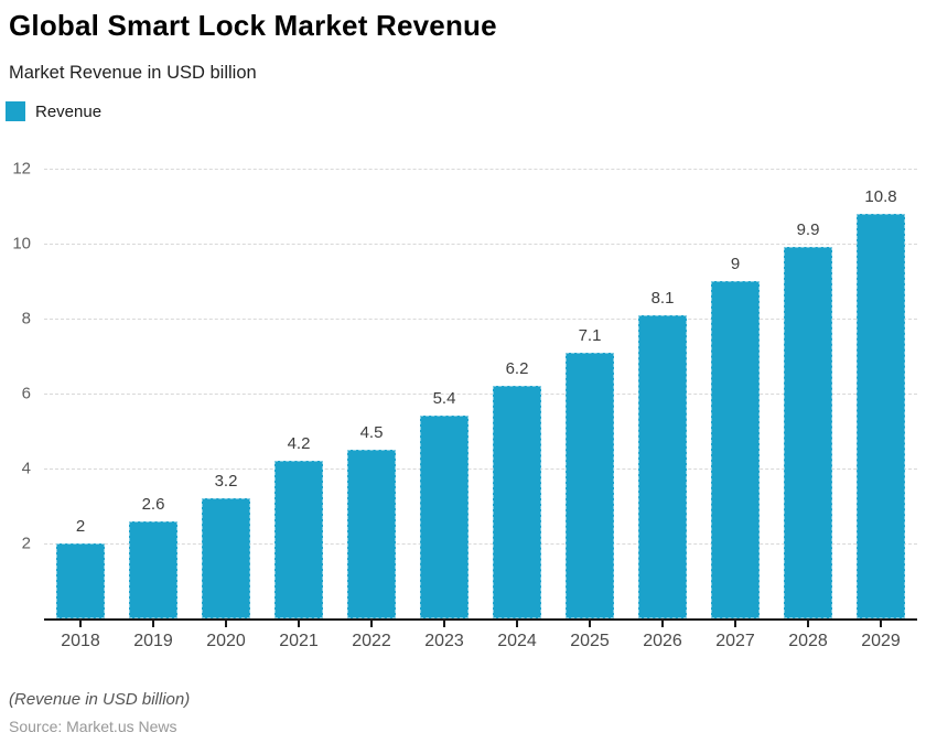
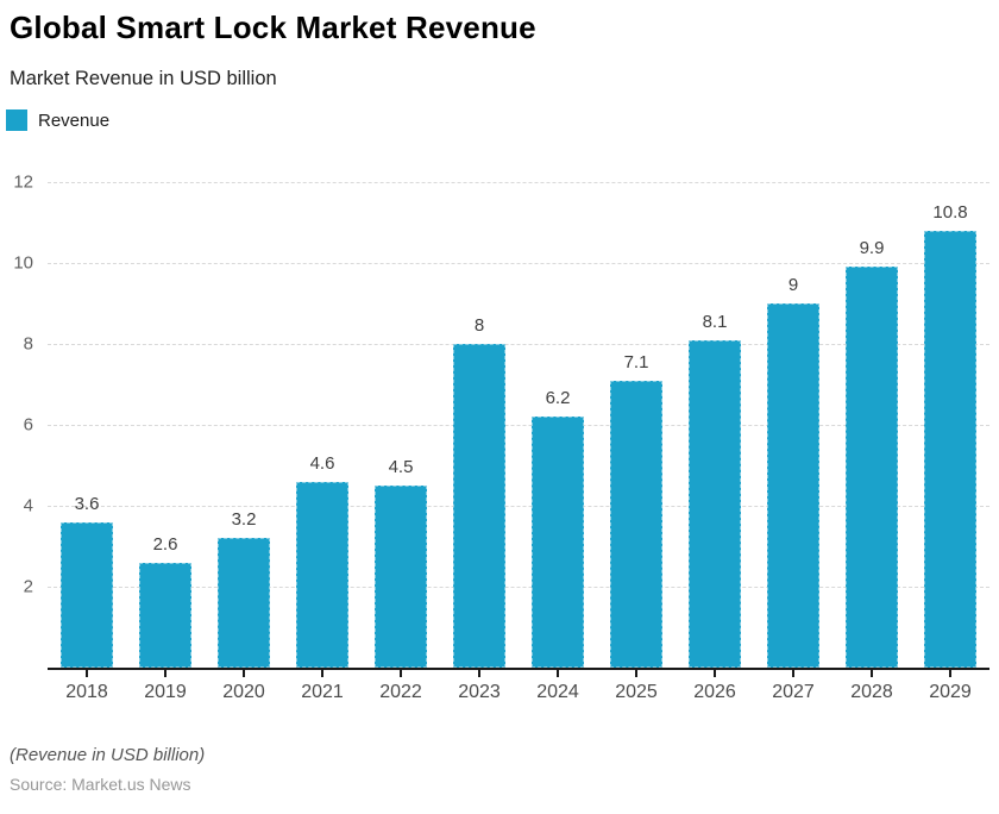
2018: 2 -> 3.6
2021: 4.2 -> 4.6
2023: 5.4 -> 8
